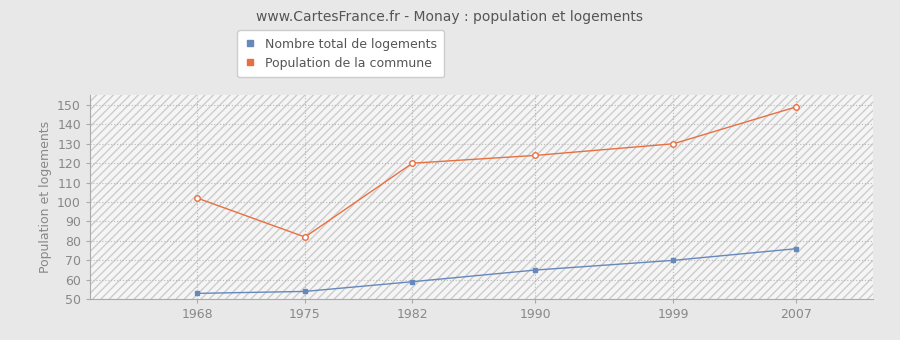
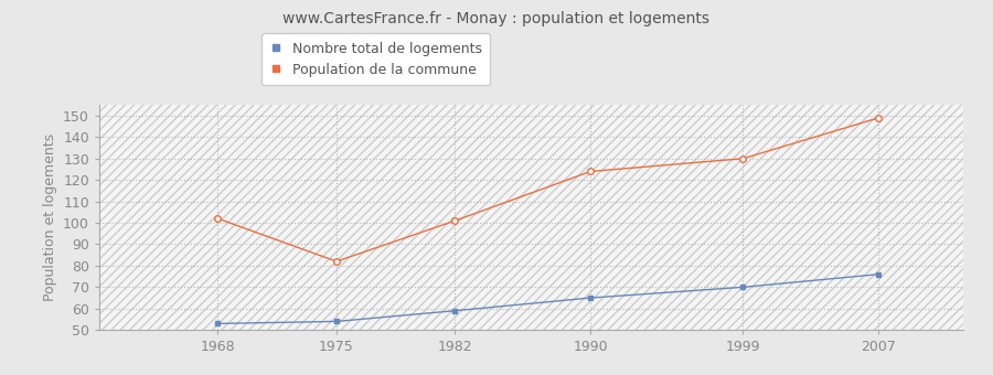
Population de la commune/1982: 120 -> 101
